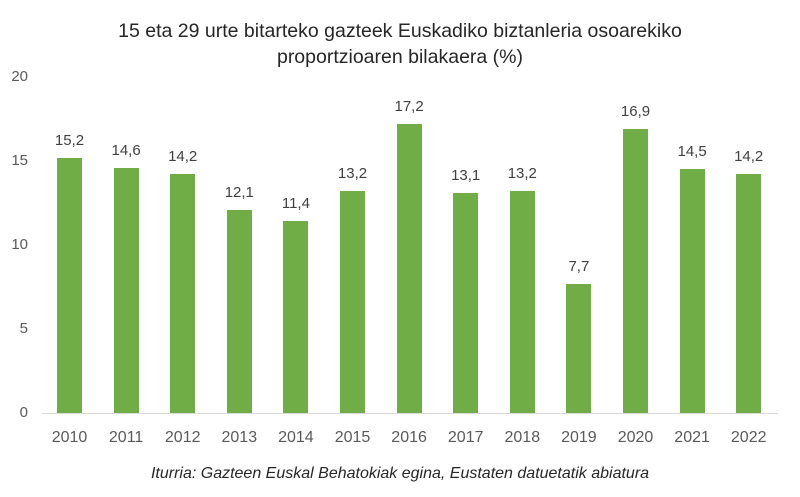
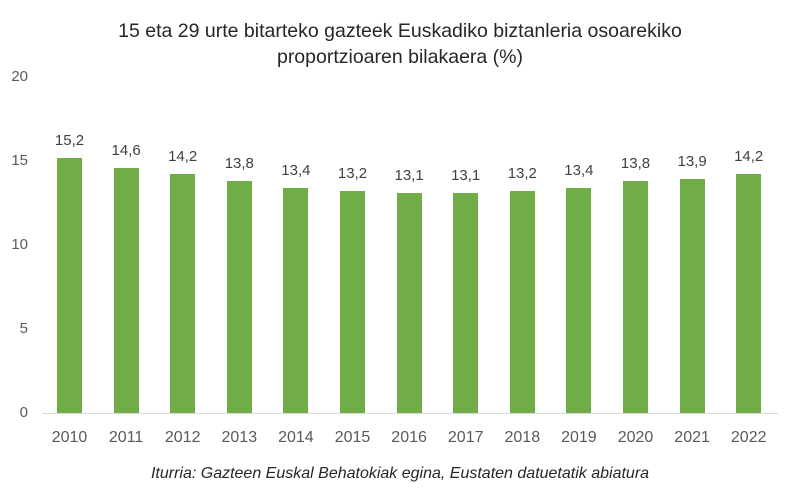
2013: 12,1 -> 13,8
2014: 11,4 -> 13,4
2016: 17,2 -> 13,1
2019: 7,7 -> 13,4
2020: 16,9 -> 13,8
2021: 14,5 -> 13,9
